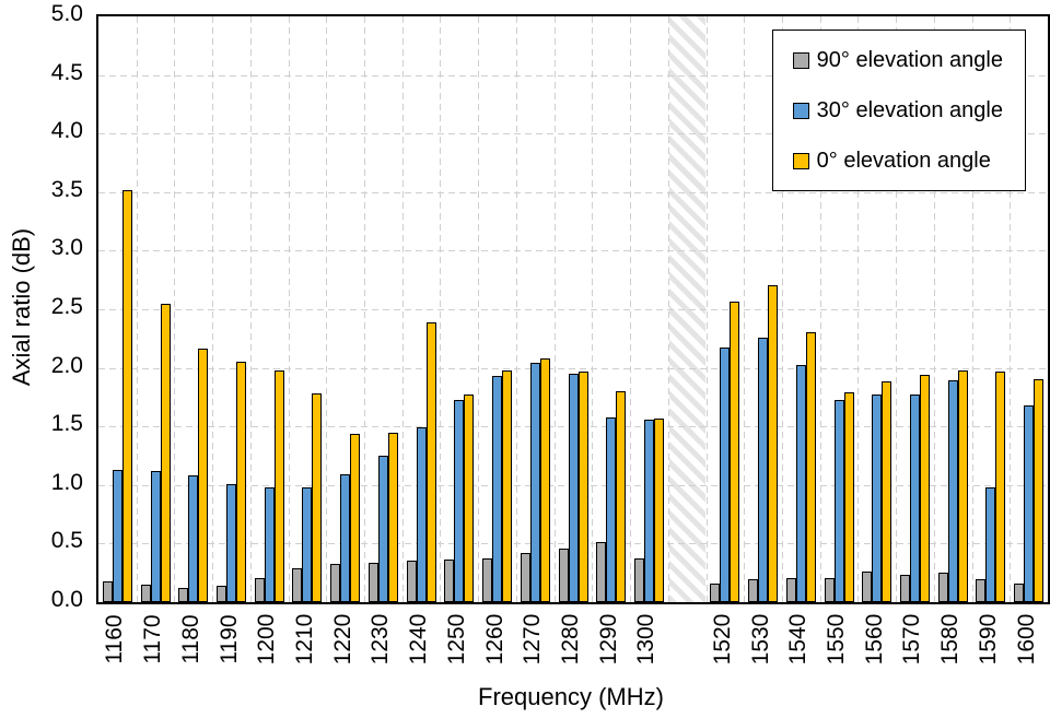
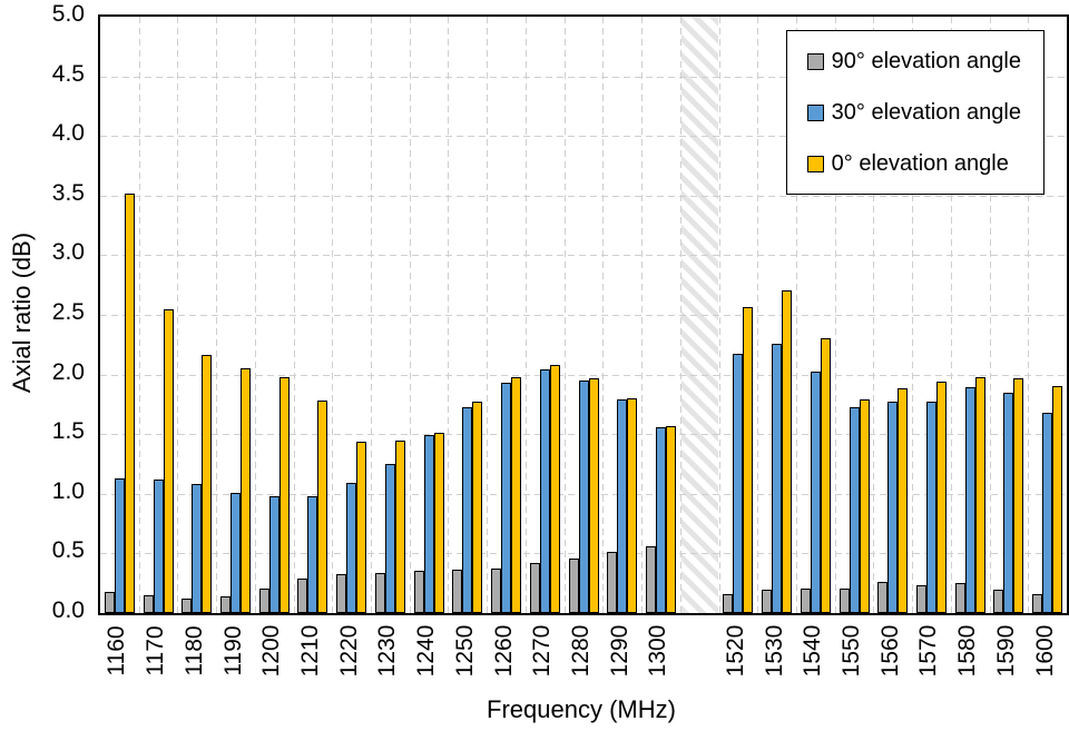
0° elevation angle/1240: 2.39 -> 1.51
30° elevation angle/1290: 1.58 -> 1.79
90° elevation angle/1300: 0.37 -> 0.56
30° elevation angle/1590: 0.98 -> 1.85
